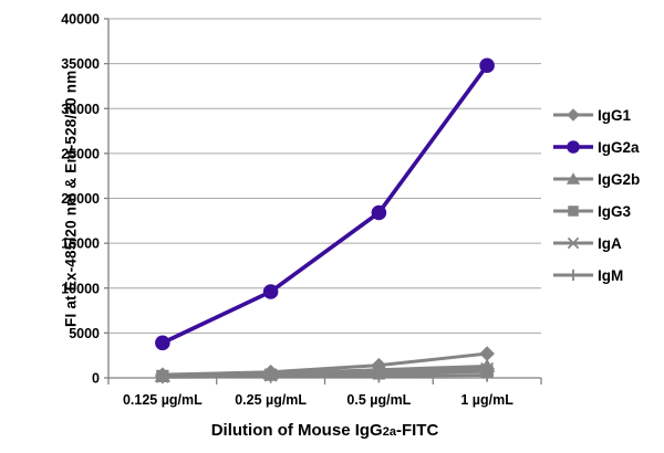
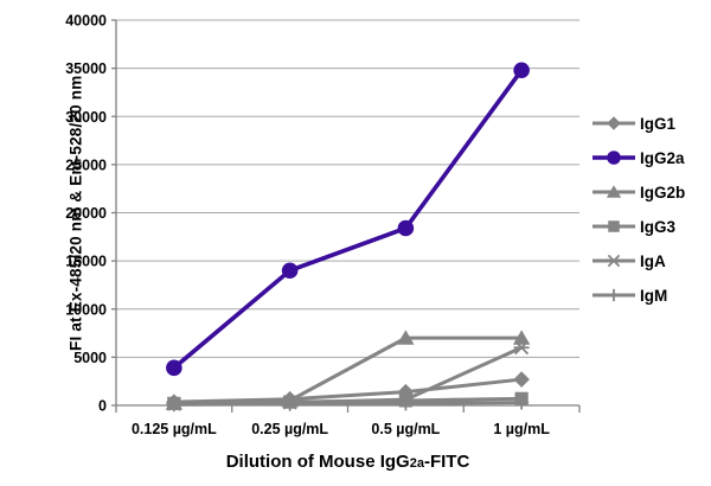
IgG2a/0.25 µg/mL: 10000 -> 14000
IgG2b/0.5 µg/mL: 1000 -> 7000
IgG2b/1 µg/mL: 1000 -> 7000
IgA/1 µg/mL: 1000 -> 6000
